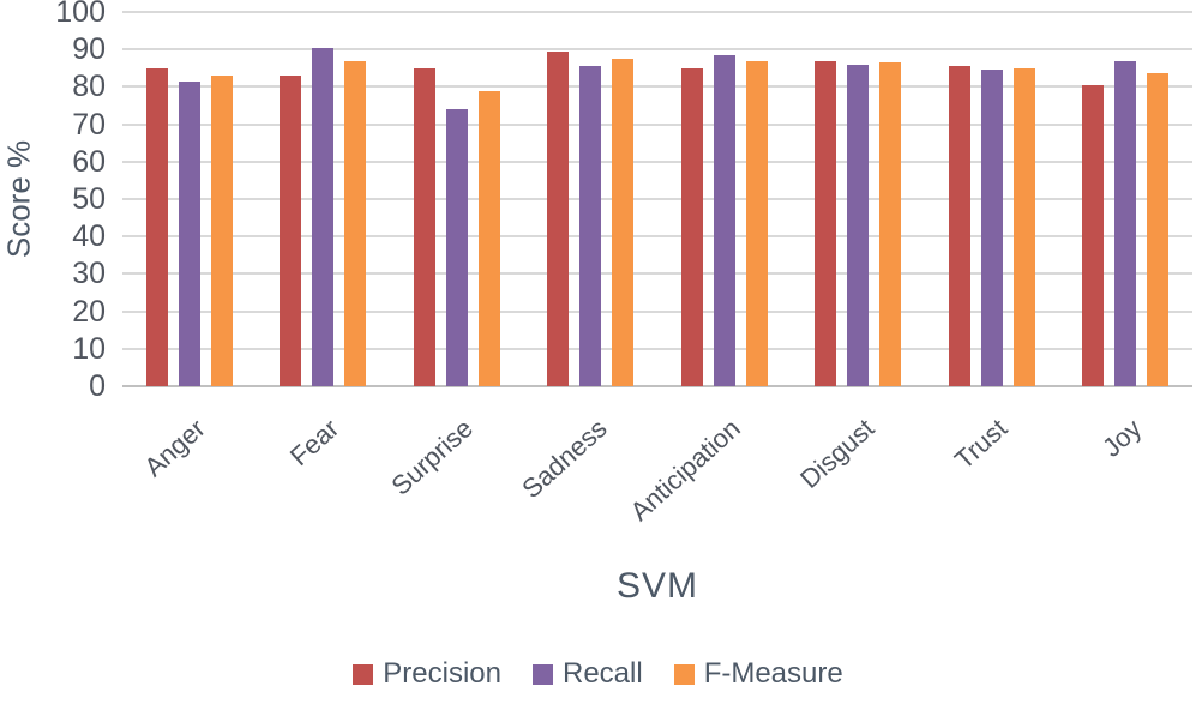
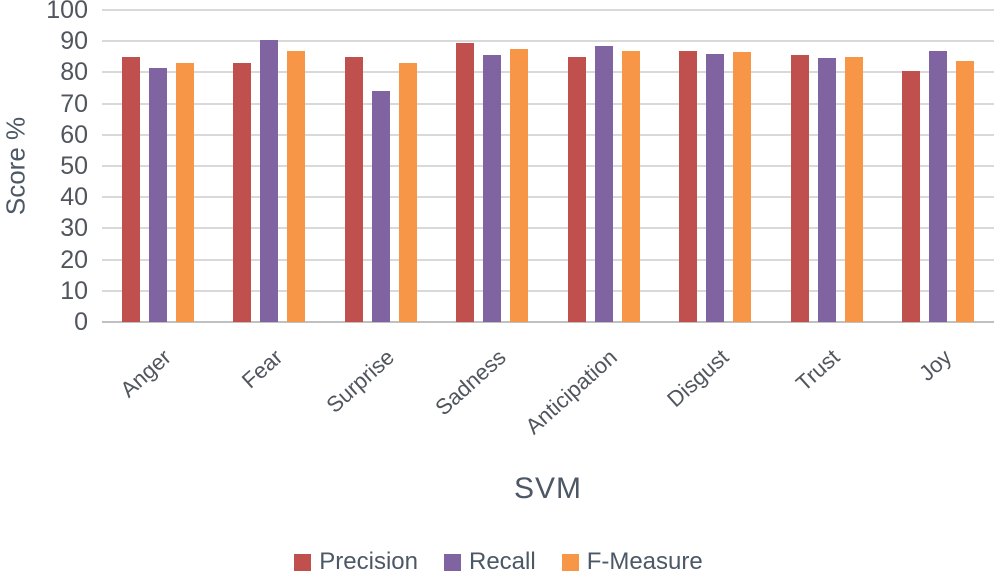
F-Measure/Surprise: 79 -> 83
